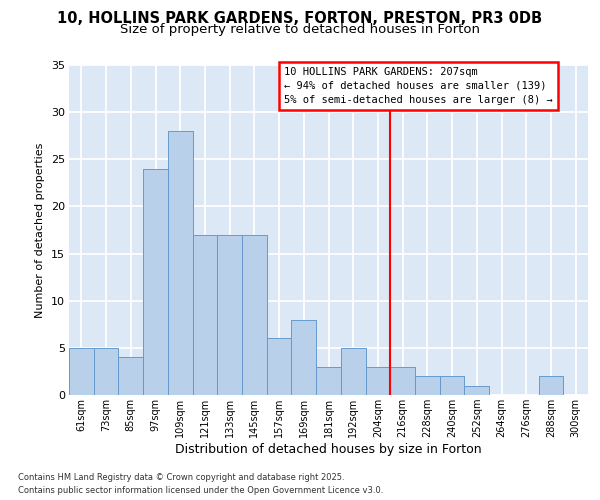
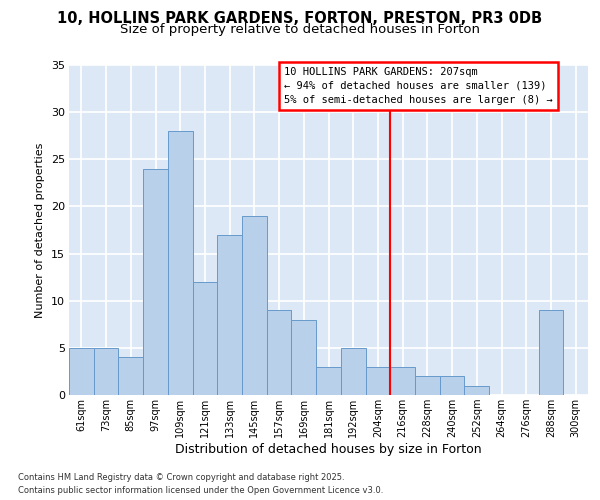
121sqm: 17 -> 12
145sqm: 17 -> 19
157sqm: 6 -> 9
288sqm: 2 -> 9
